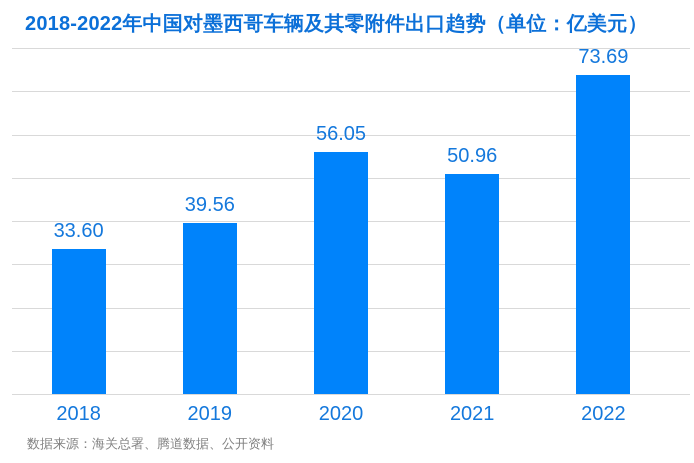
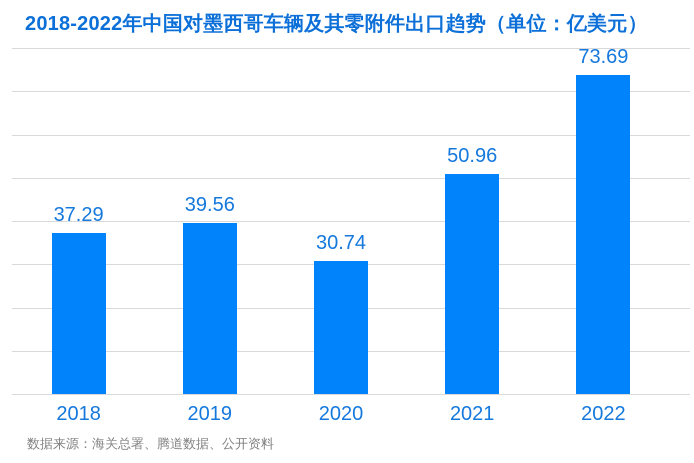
2018: 33.60 -> 37.29
2020: 56.05 -> 30.74
